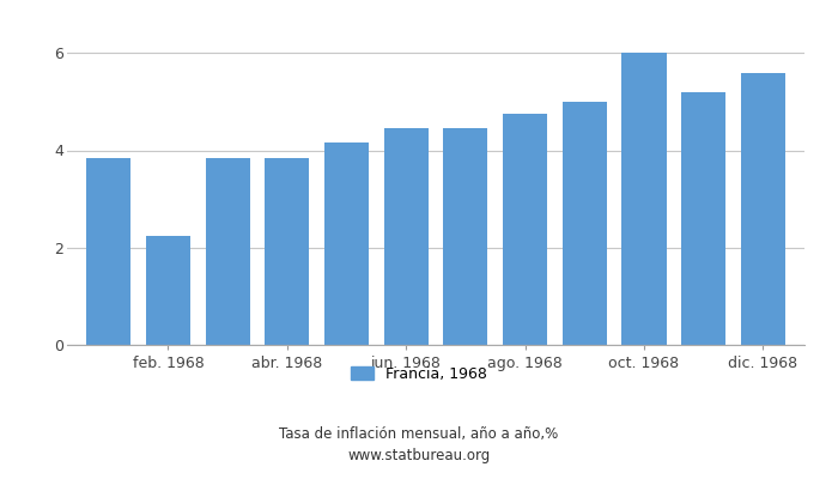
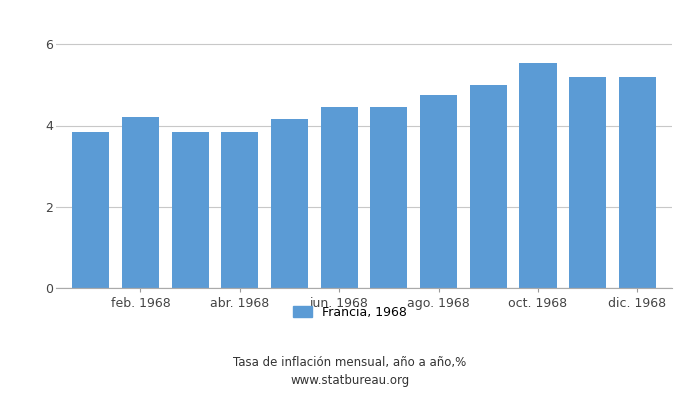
feb. 1968: 2.25 -> 4.20
oct. 1968: 6.00 -> 5.55
dic. 1968: 5.60 -> 5.20
